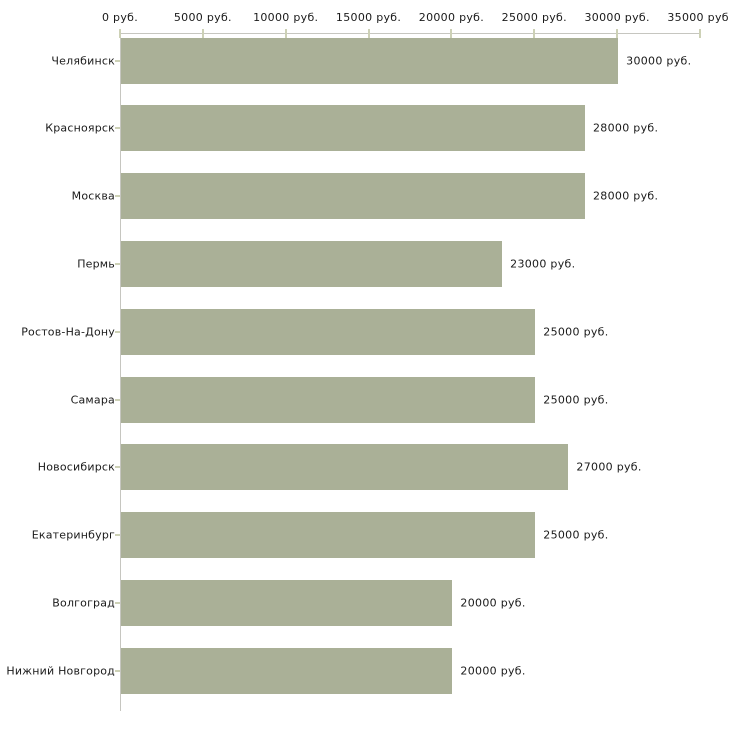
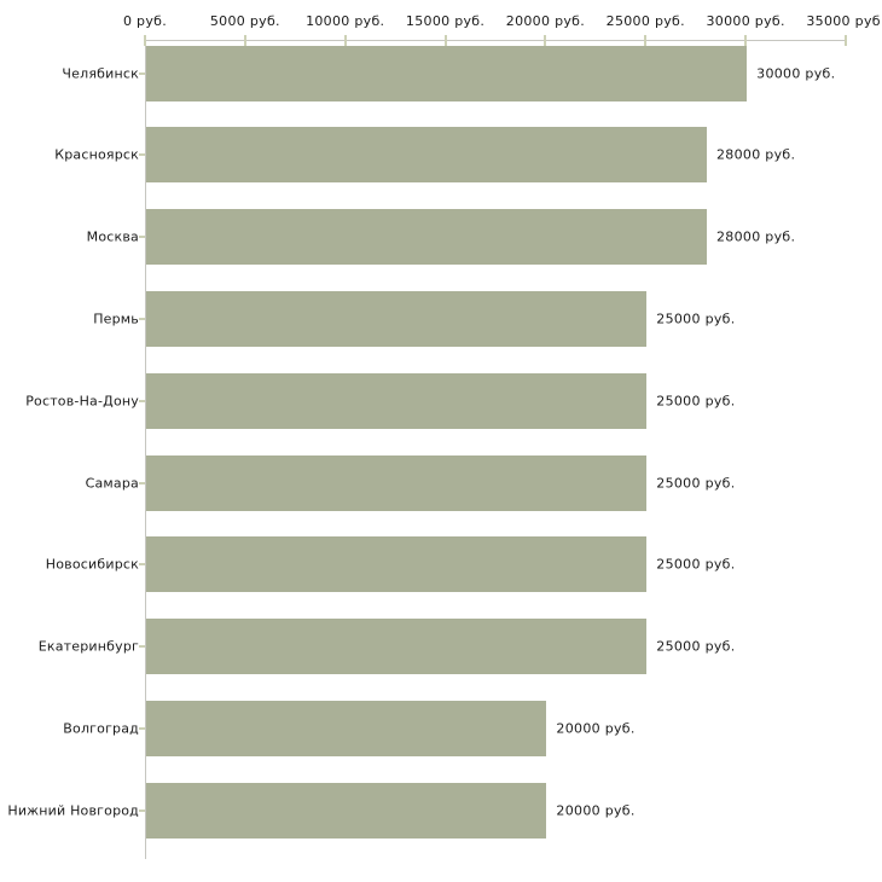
Пермь: 23000 -> 25000
Новосибирск: 27000 -> 25000
